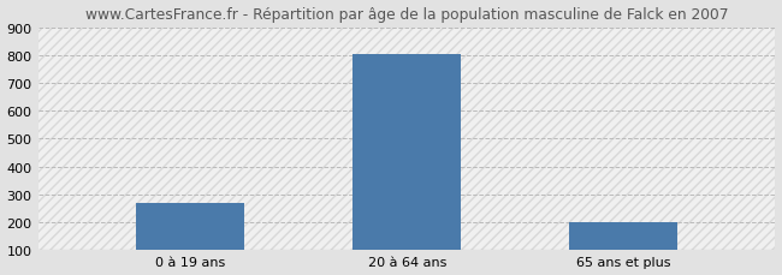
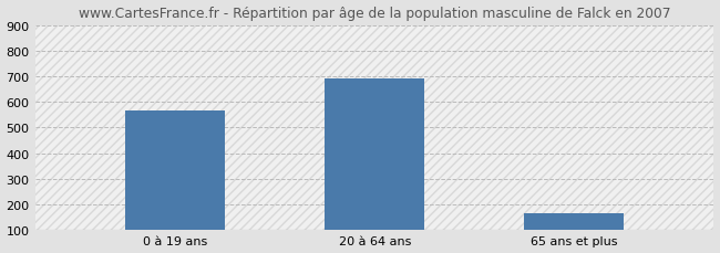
0 à 19 ans: 270 -> 565
20 à 64 ans: 806 -> 690
65 ans et plus: 197 -> 165
